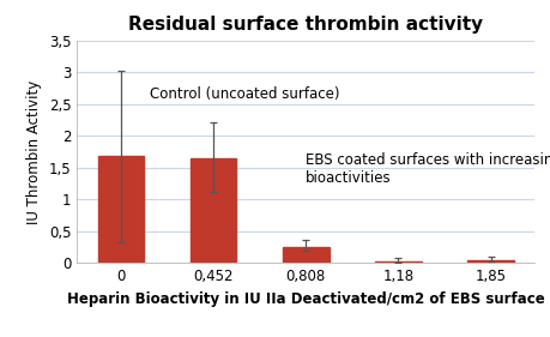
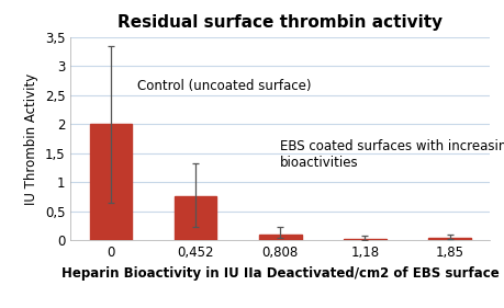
0: 1,68 -> 2,00
0,452: 1,64 -> 0,75
0,808: 0,24 -> 0,10
